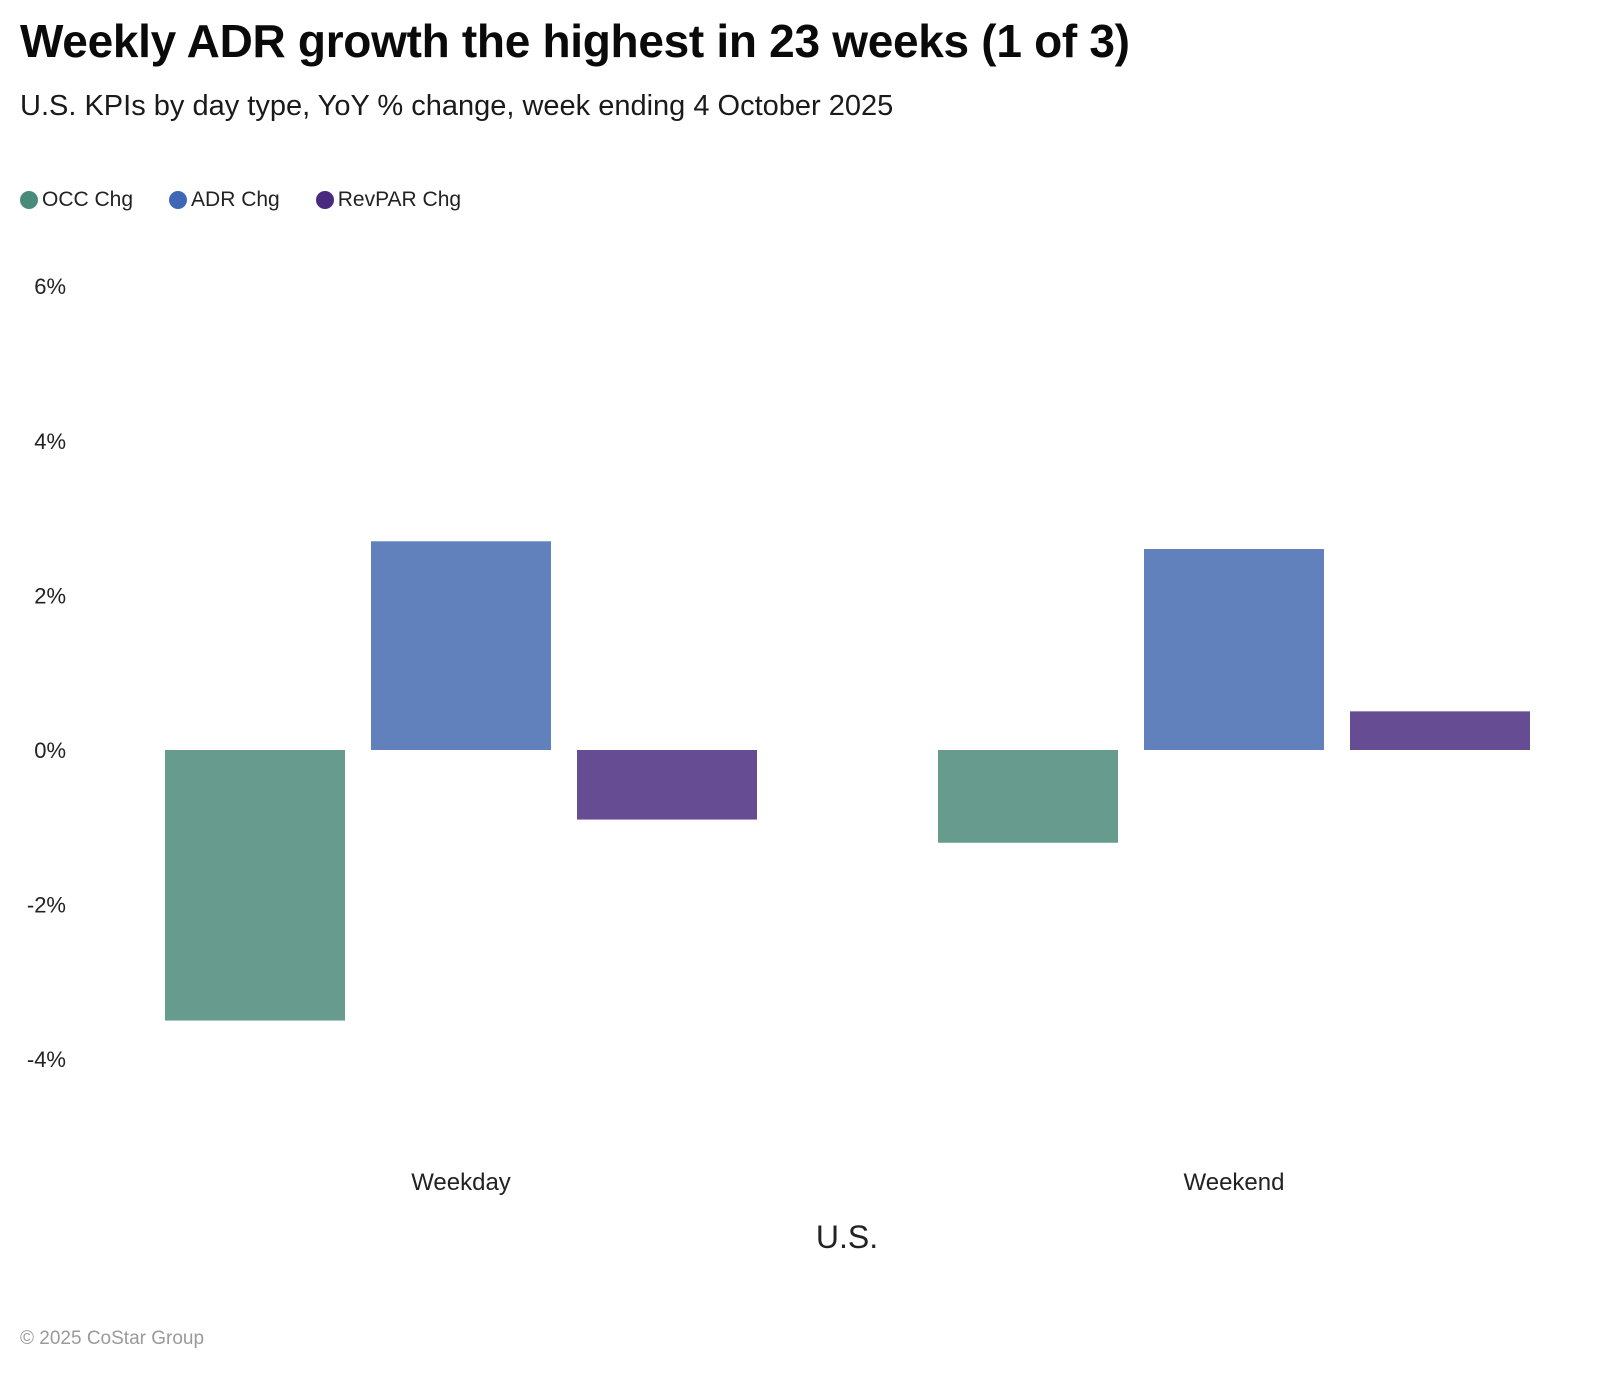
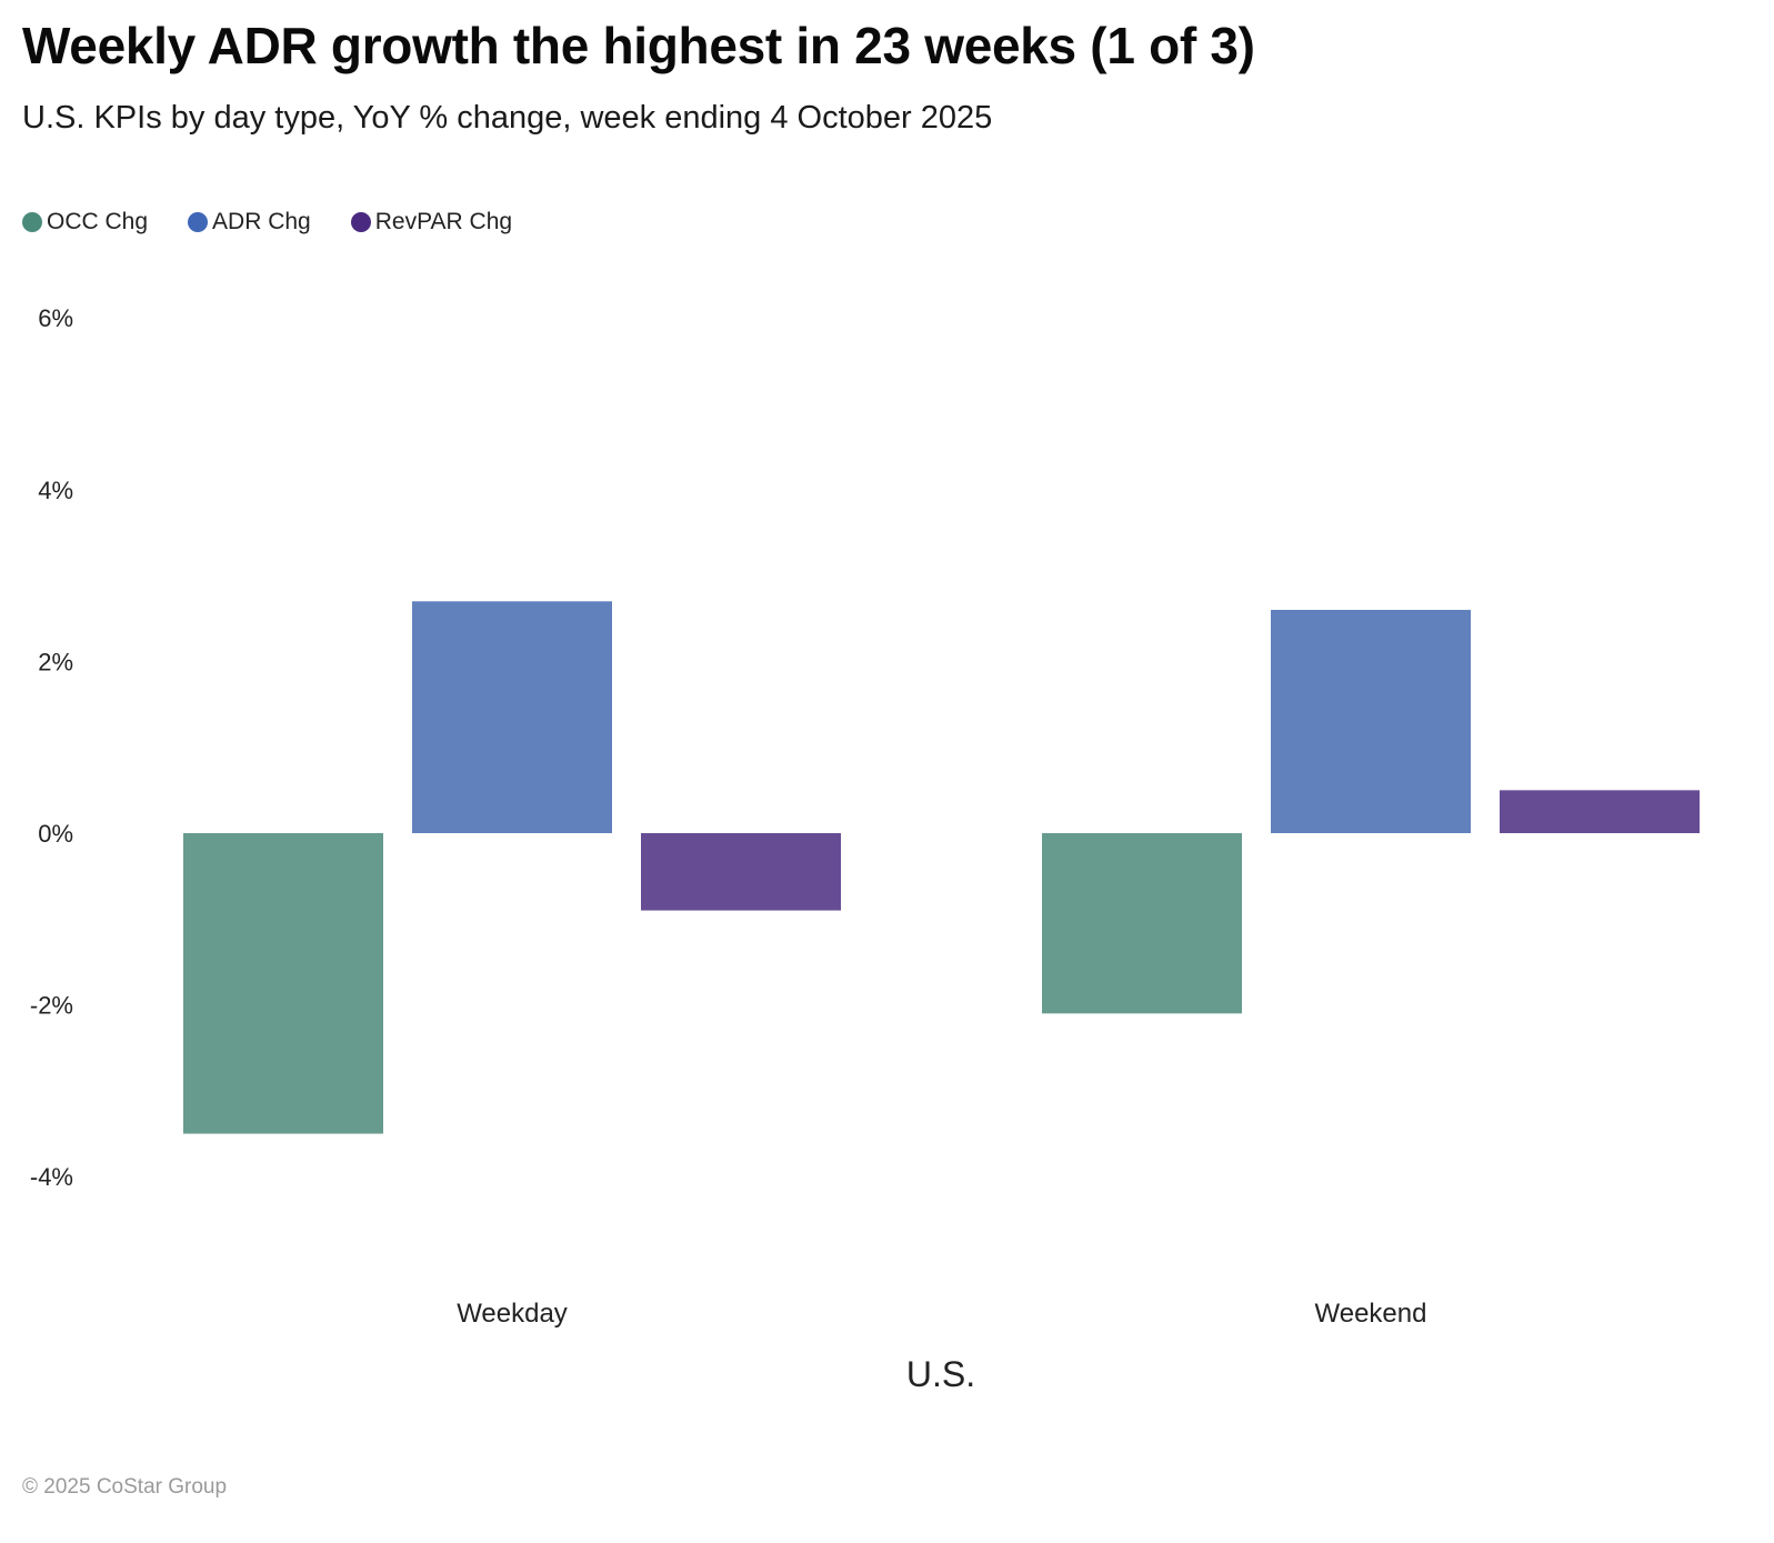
OCC Chg/Weekend: -1.2% -> -2.1%
